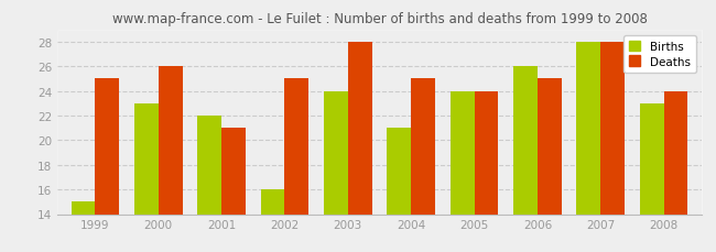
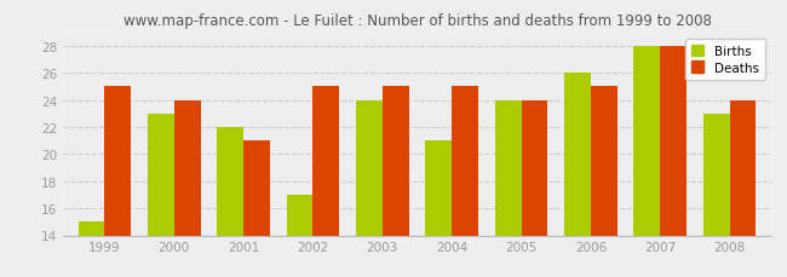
Deaths/2000: 26 -> 24
Births/2002: 16 -> 17
Deaths/2003: 28 -> 25
